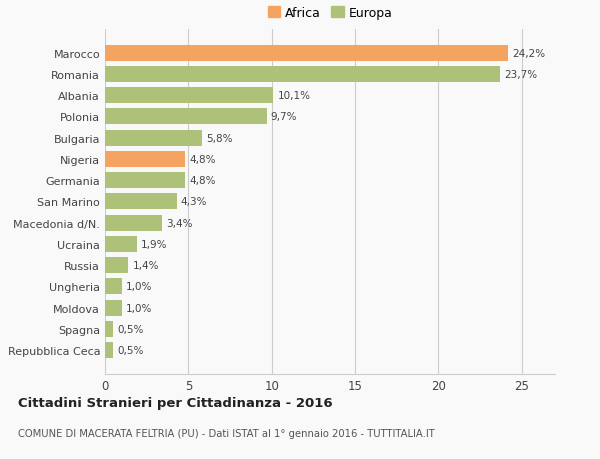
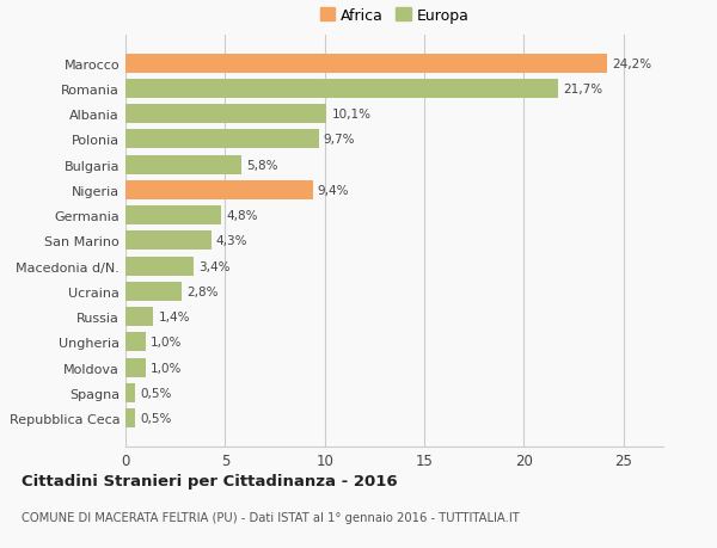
Romania: 23,7% -> 21,7%
Nigeria: 4,8% -> 9,4%
Ucraina: 1,9% -> 2,8%
